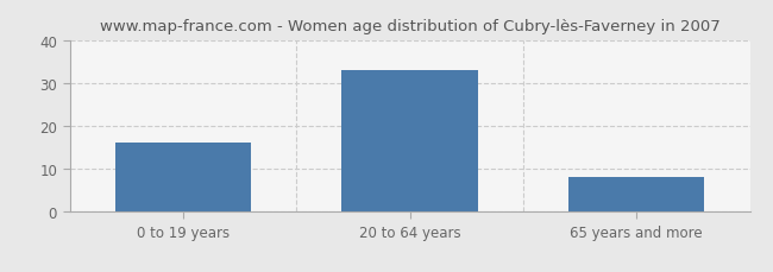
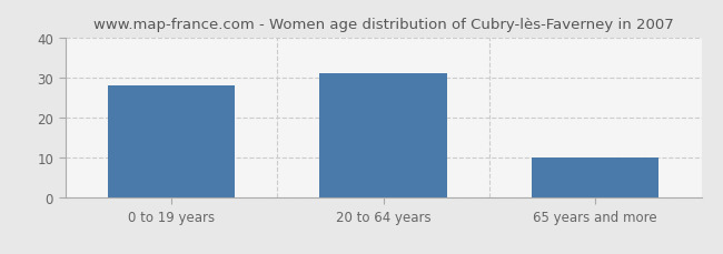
0 to 19 years: 16 -> 28
20 to 64 years: 33 -> 31
65 years and more: 8 -> 10
